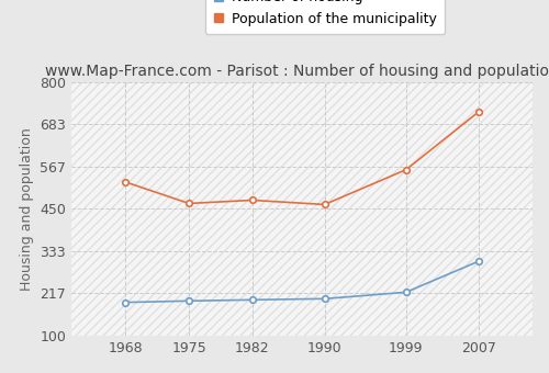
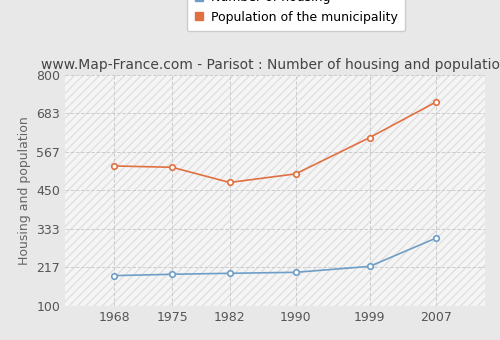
Population of the municipality/1975: 465 -> 520
Population of the municipality/1990: 462 -> 500
Population of the municipality/1999: 558 -> 610
